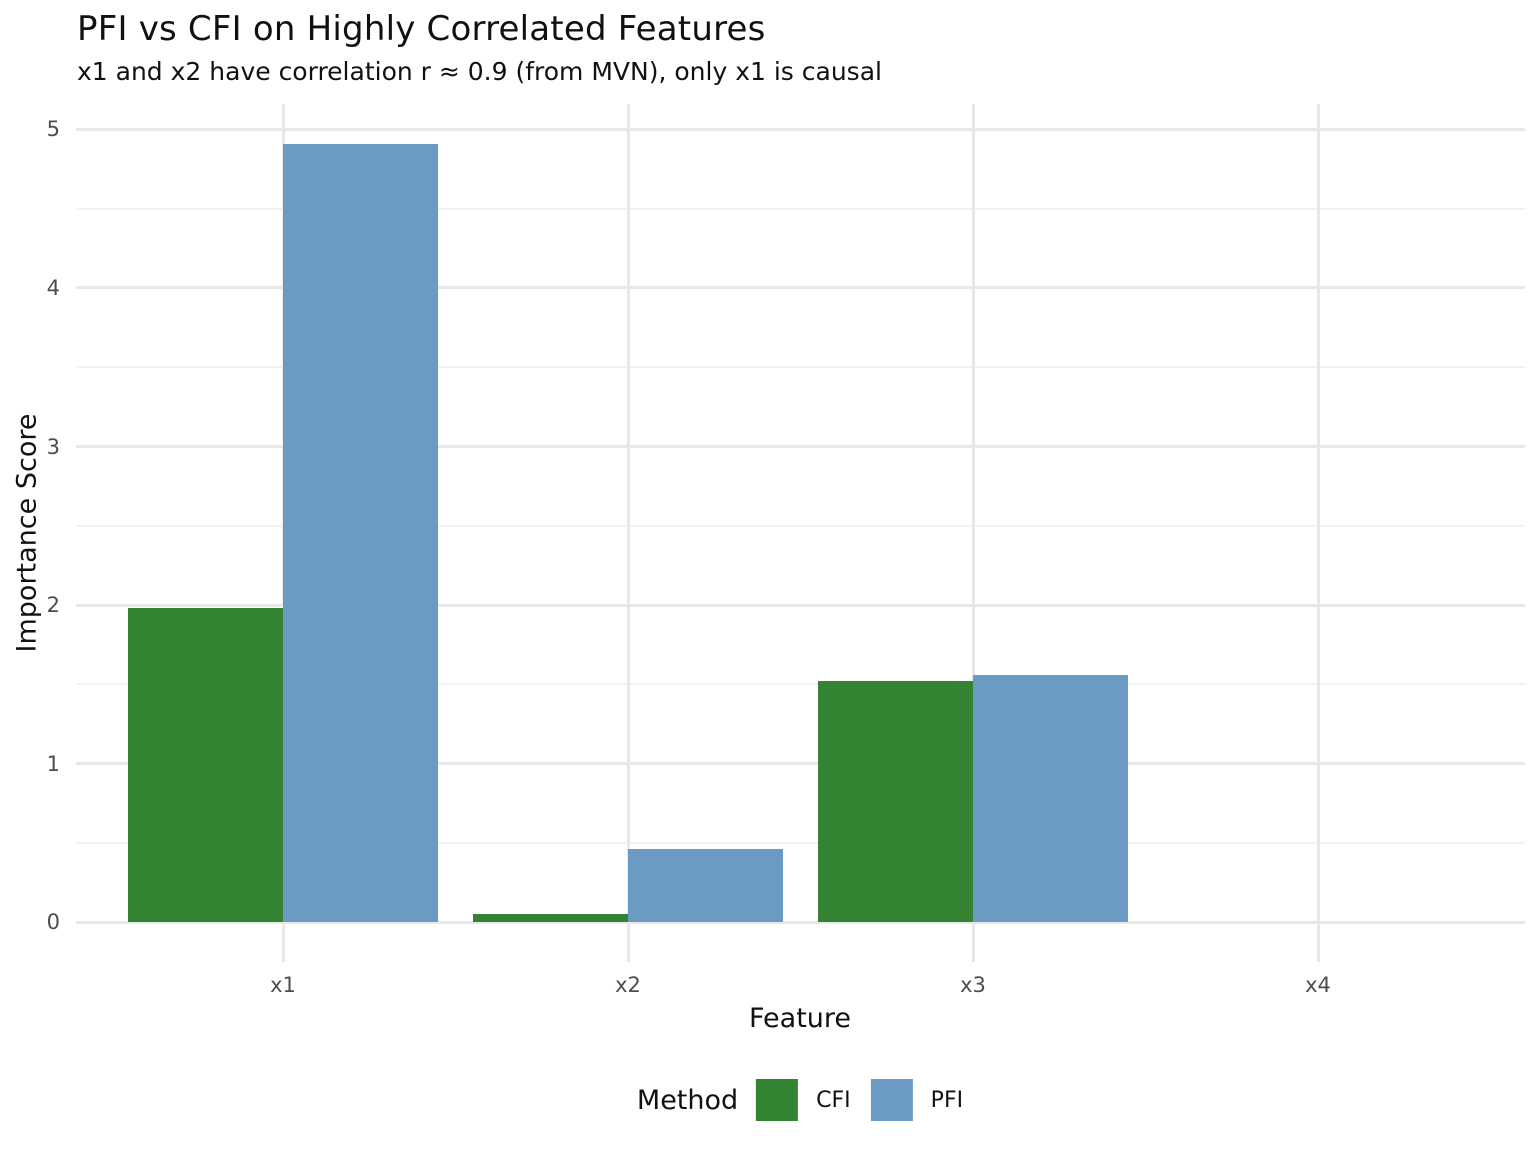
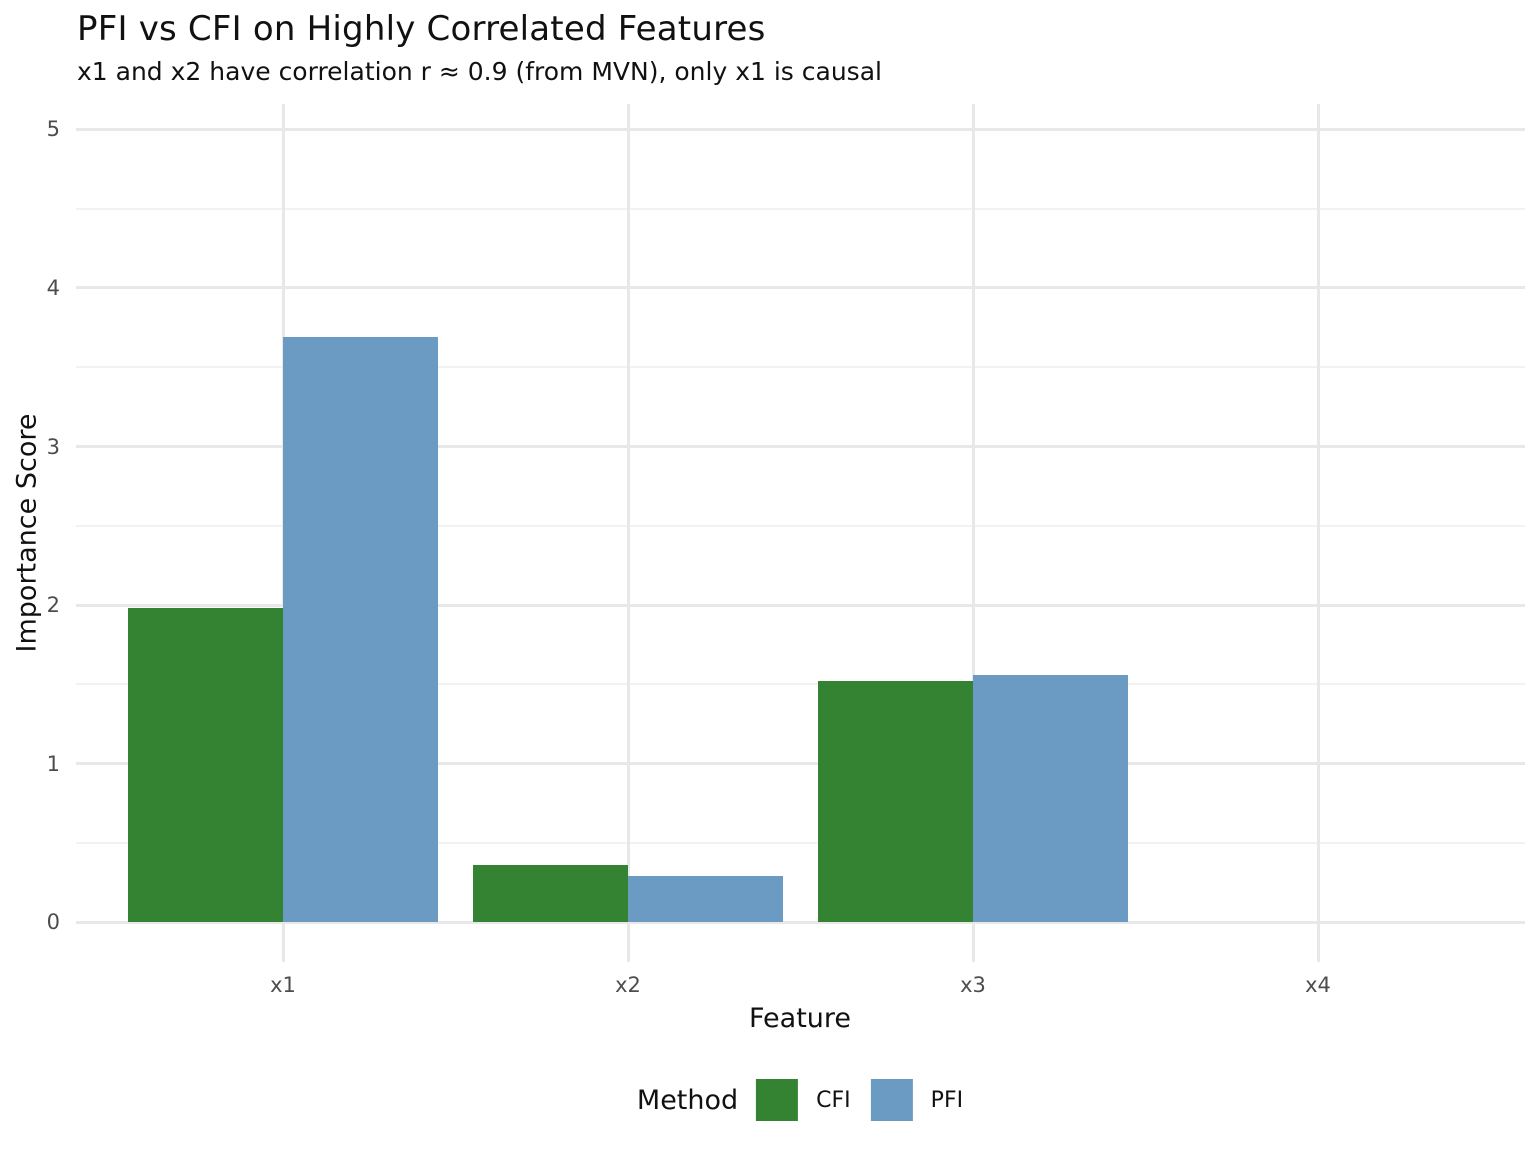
PFI/x1: 4.91 -> 3.69
CFI/x2: 0.05 -> 0.36
PFI/x2: 0.46 -> 0.29
